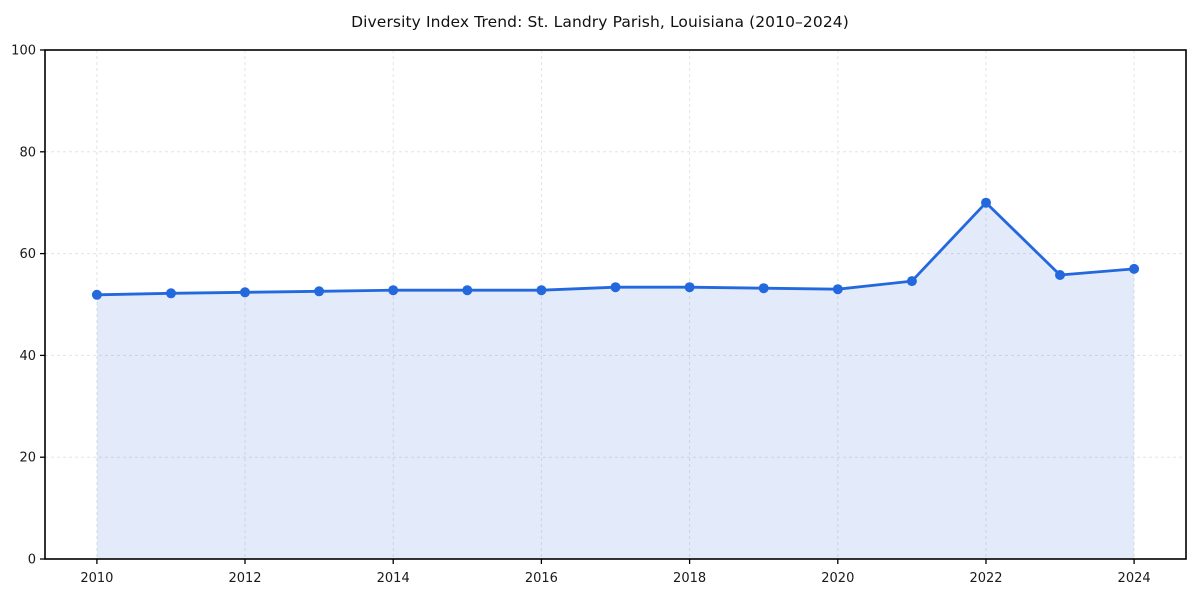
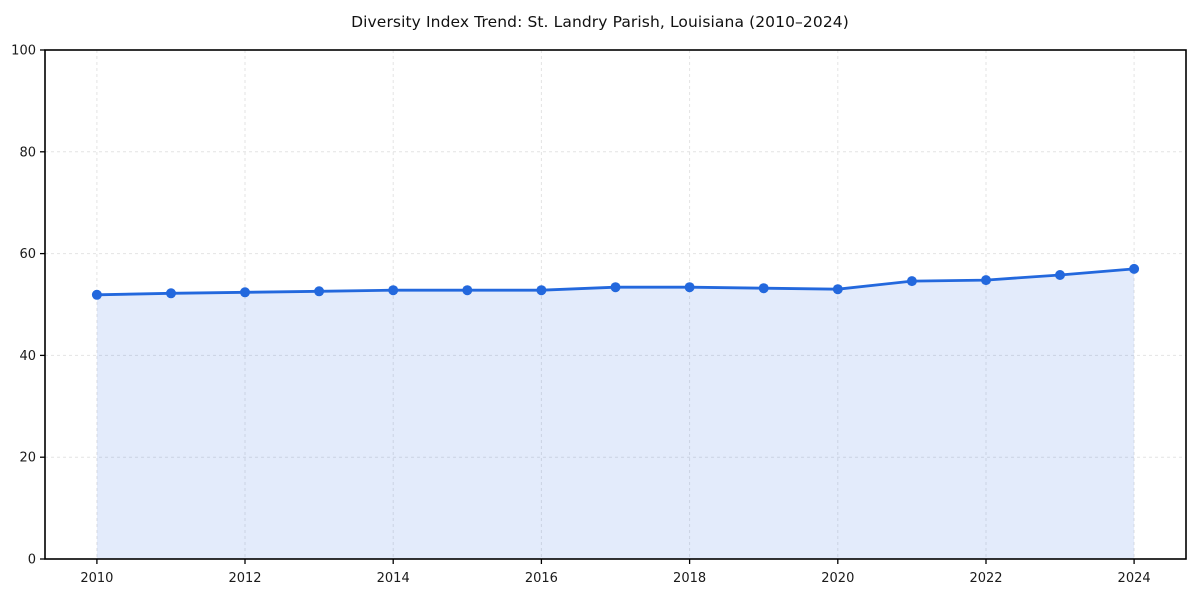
2022: 70 -> 55
